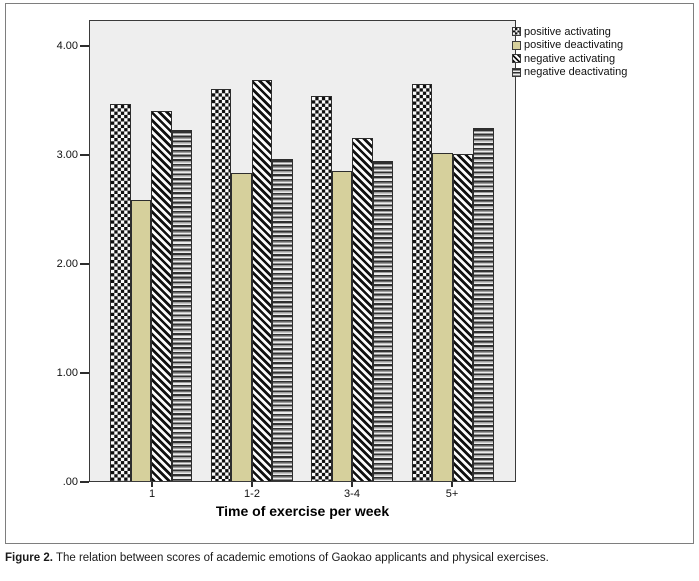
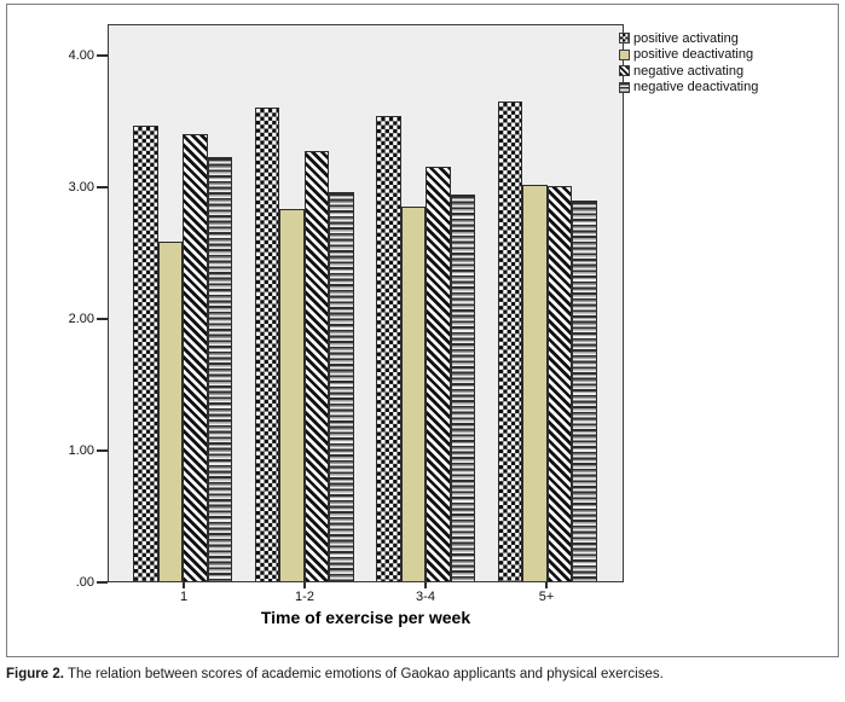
negative activating/1-2: 3.68 -> 3.27
negative deactivating/5+: 3.24 -> 2.89
